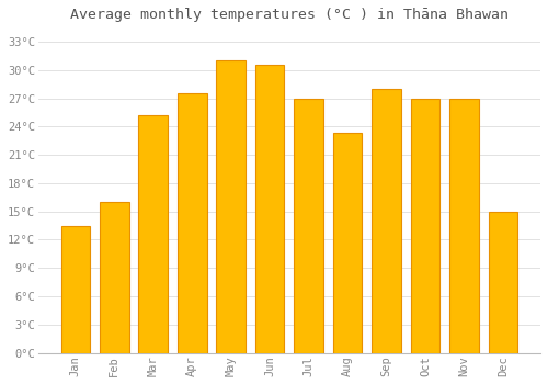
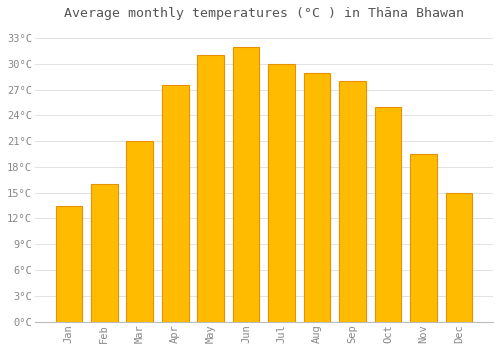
Mar: 25.2°C -> 21.0°C
Jun: 30.6°C -> 32.0°C
Jul: 27.0°C -> 30.0°C
Aug: 23.4°C -> 29.0°C
Oct: 27.0°C -> 25.0°C
Nov: 27.0°C -> 19.5°C
